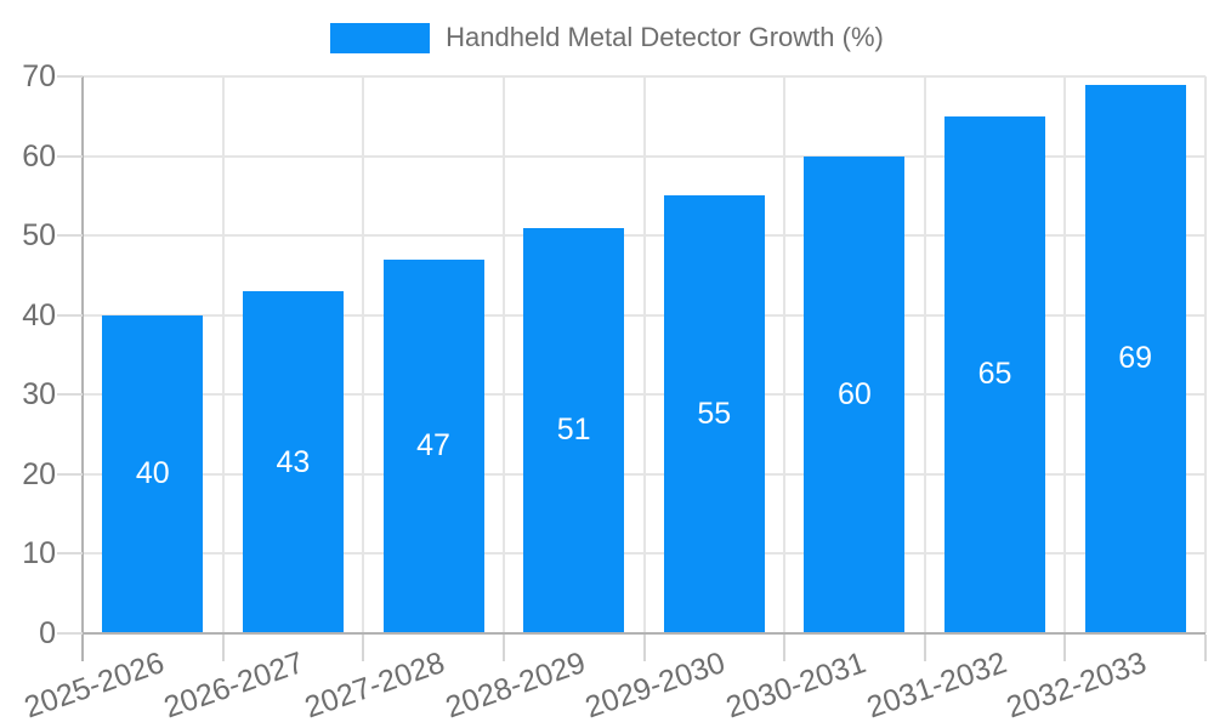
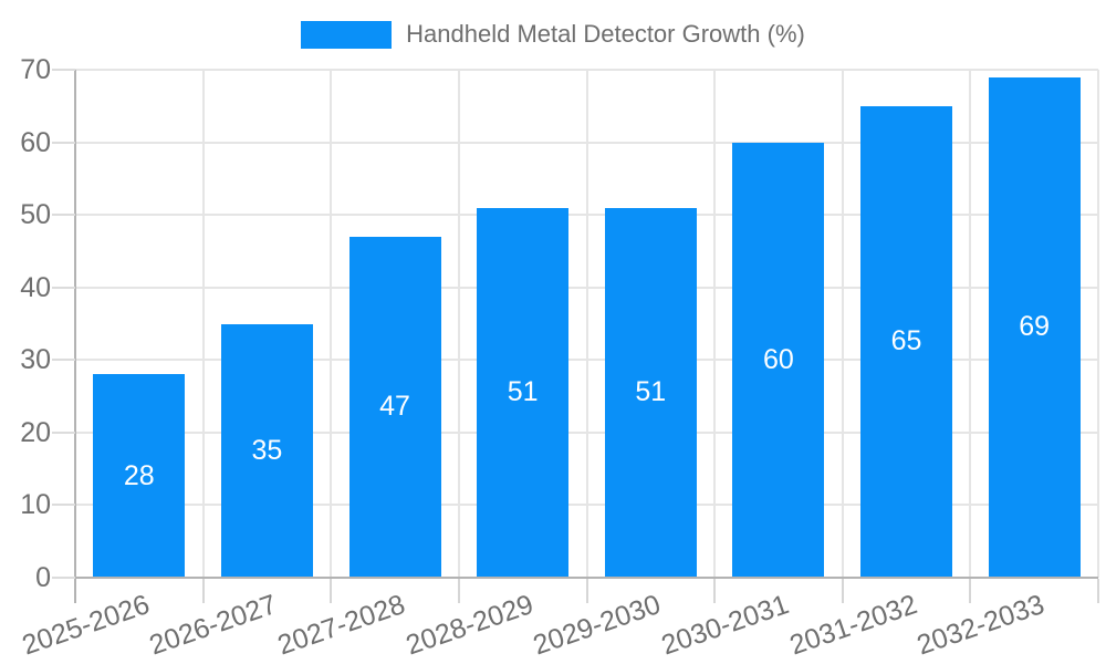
2025-2026: 40 -> 28
2026-2027: 43 -> 35
2029-2030: 55 -> 51
